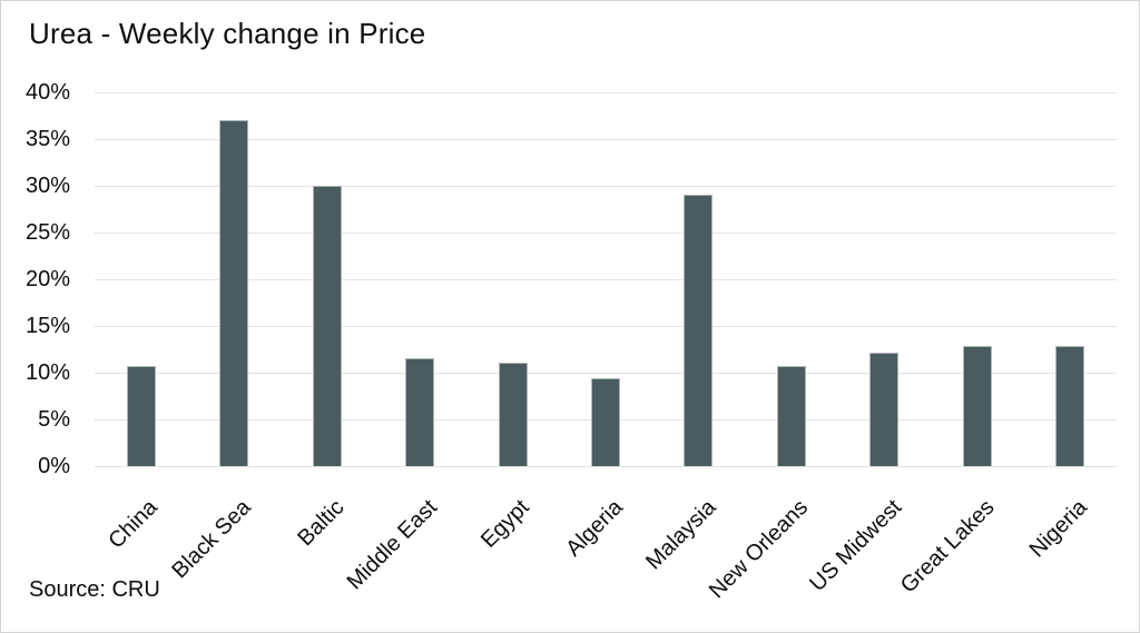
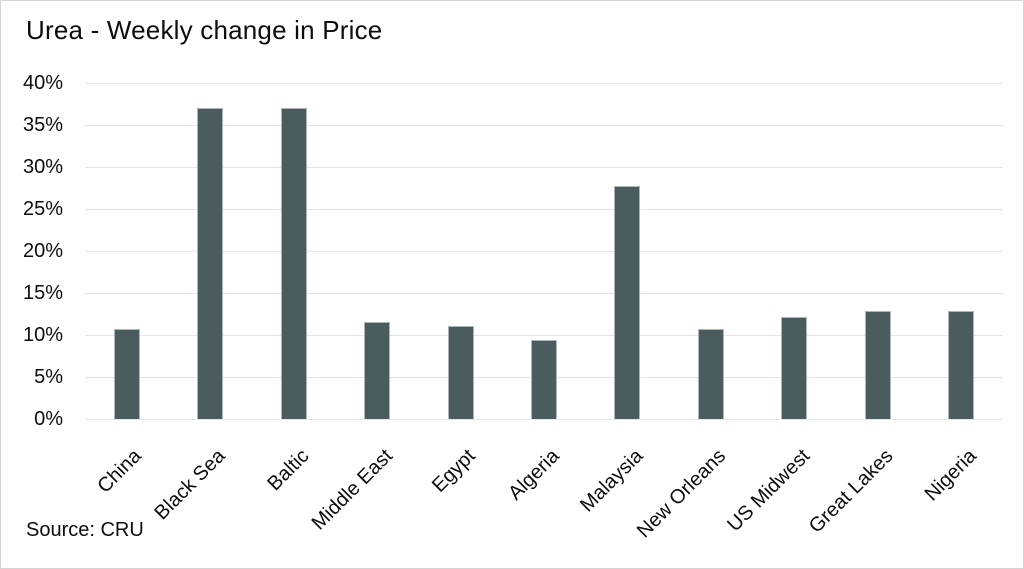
Baltic: 30% -> 37%
Malaysia: 29% -> 28%
